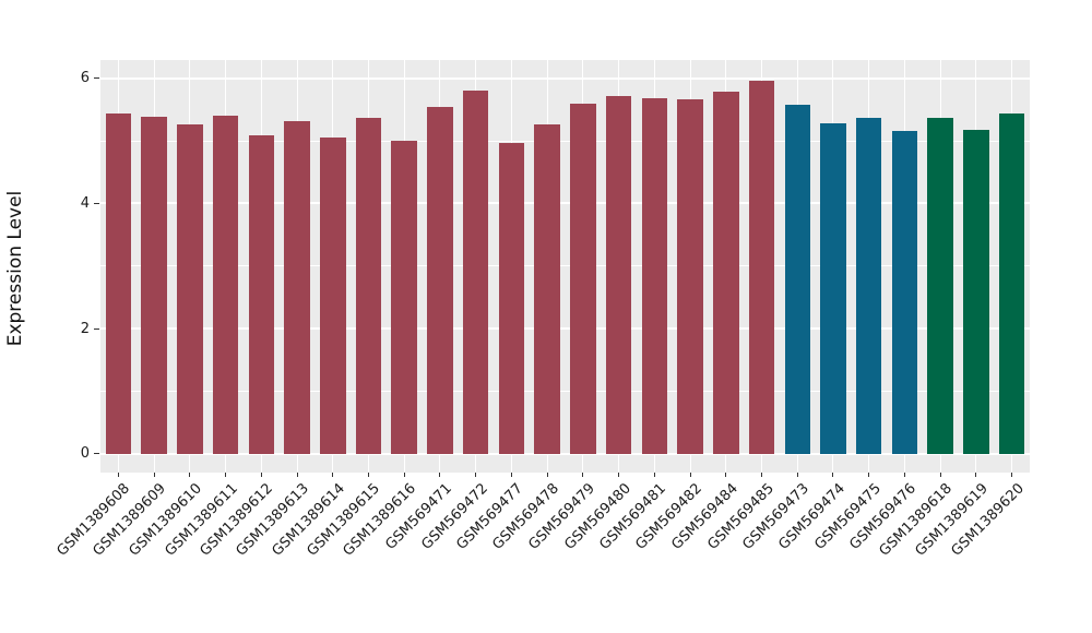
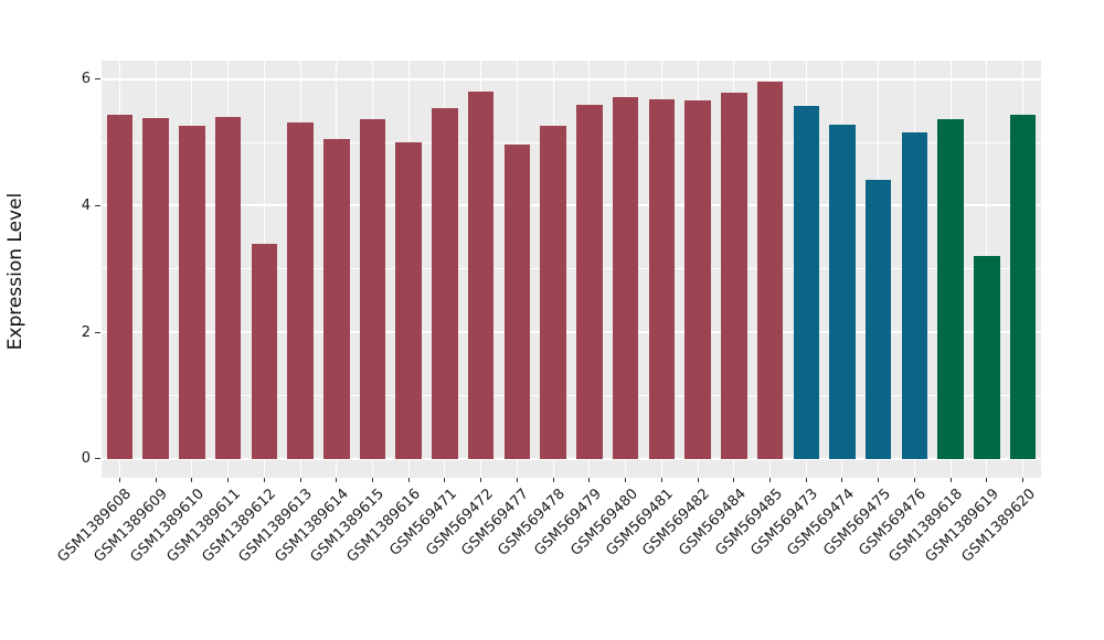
GSM1389612: 5.1 -> 3.4
GSM569475: 5.4 -> 4.4
GSM1389619: 5.2 -> 3.2
